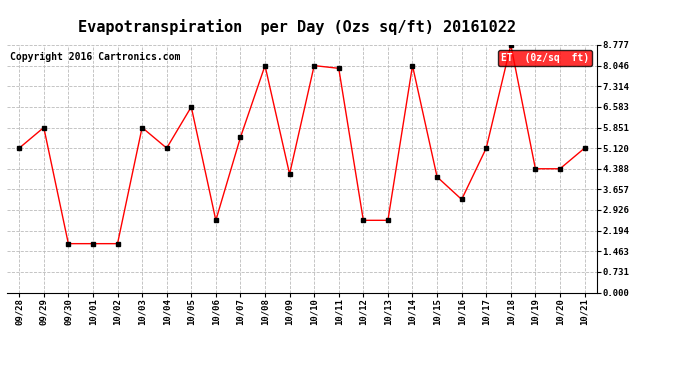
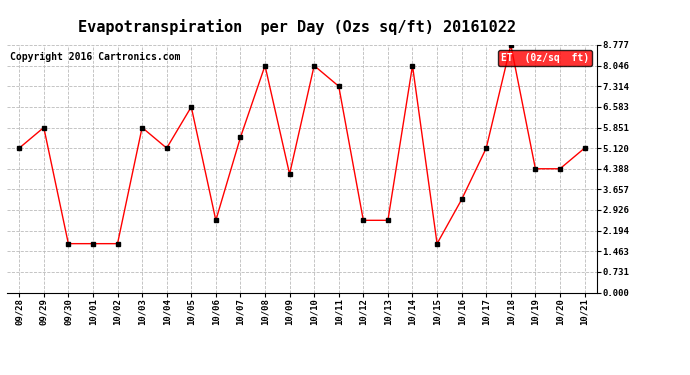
10/11: 7.95 -> 7.31
10/15: 4.10 -> 1.73
